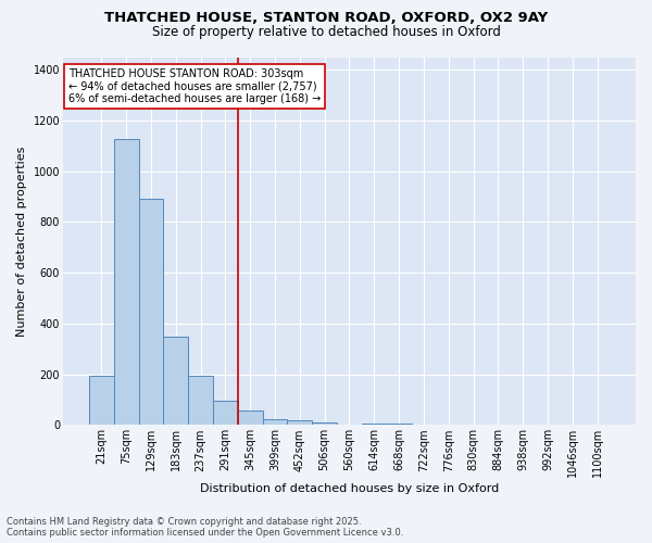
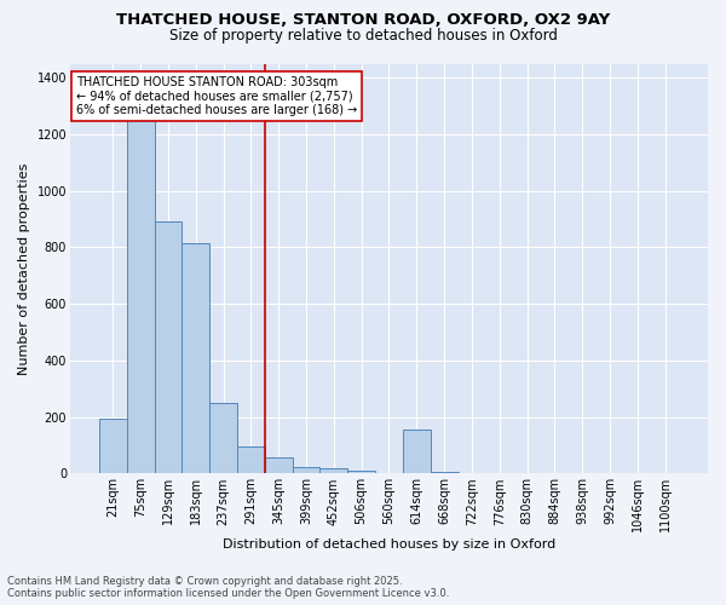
75sqm: 1127 -> 1250
183sqm: 350 -> 815
237sqm: 195 -> 250
614sqm: 8 -> 155
